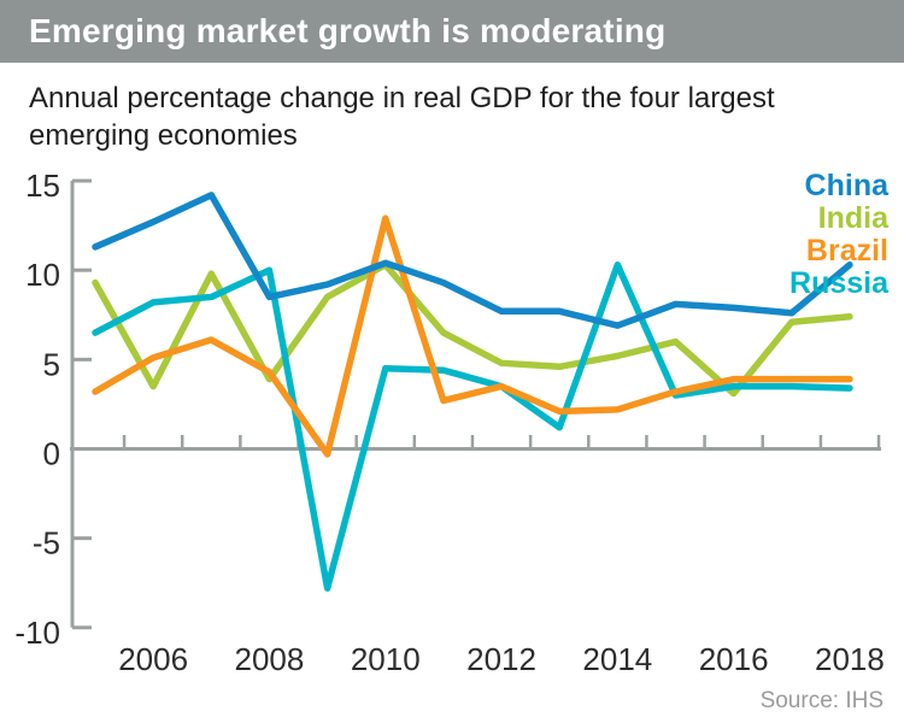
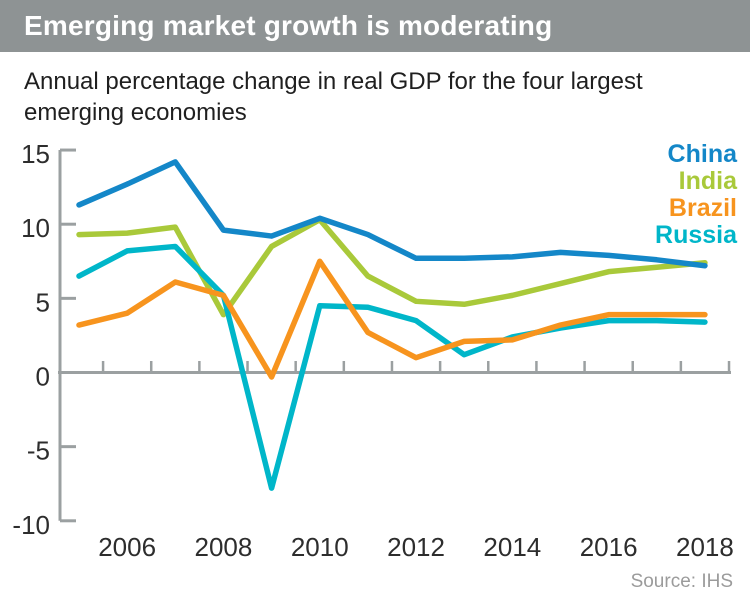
India/2006: 3.5 -> 9.4
Brazil/2006: 5.1 -> 4.0
China/2008: 8.5 -> 9.6
Brazil/2008: 4.3 -> 5.2
Russia/2008: 10.0 -> 5.2
Brazil/2010: 12.9 -> 7.5
Brazil/2012: 3.5 -> 1.0
China/2014: 6.9 -> 7.8
Russia/2014: 10.3 -> 2.4
India/2016: 3.1 -> 6.8
China/2018: 10.3 -> 7.2
